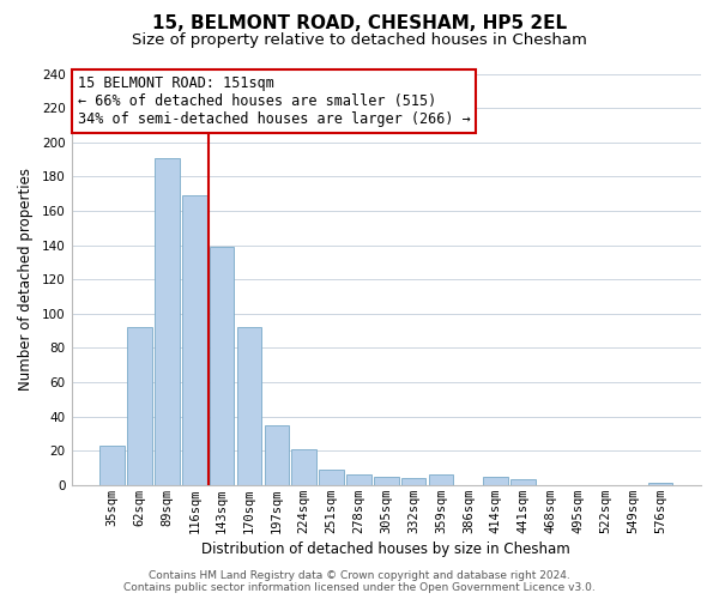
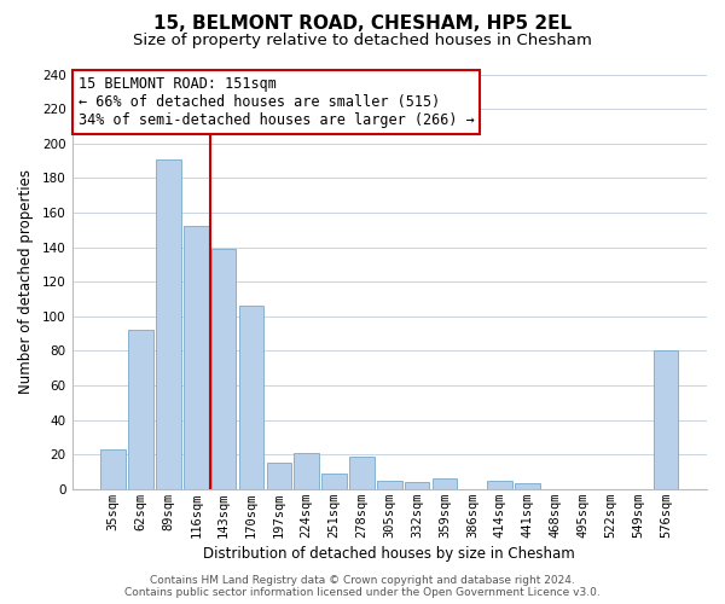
116sqm: 169 -> 152
170sqm: 92 -> 106
197sqm: 35 -> 15
278sqm: 6 -> 19
576sqm: 1 -> 80
